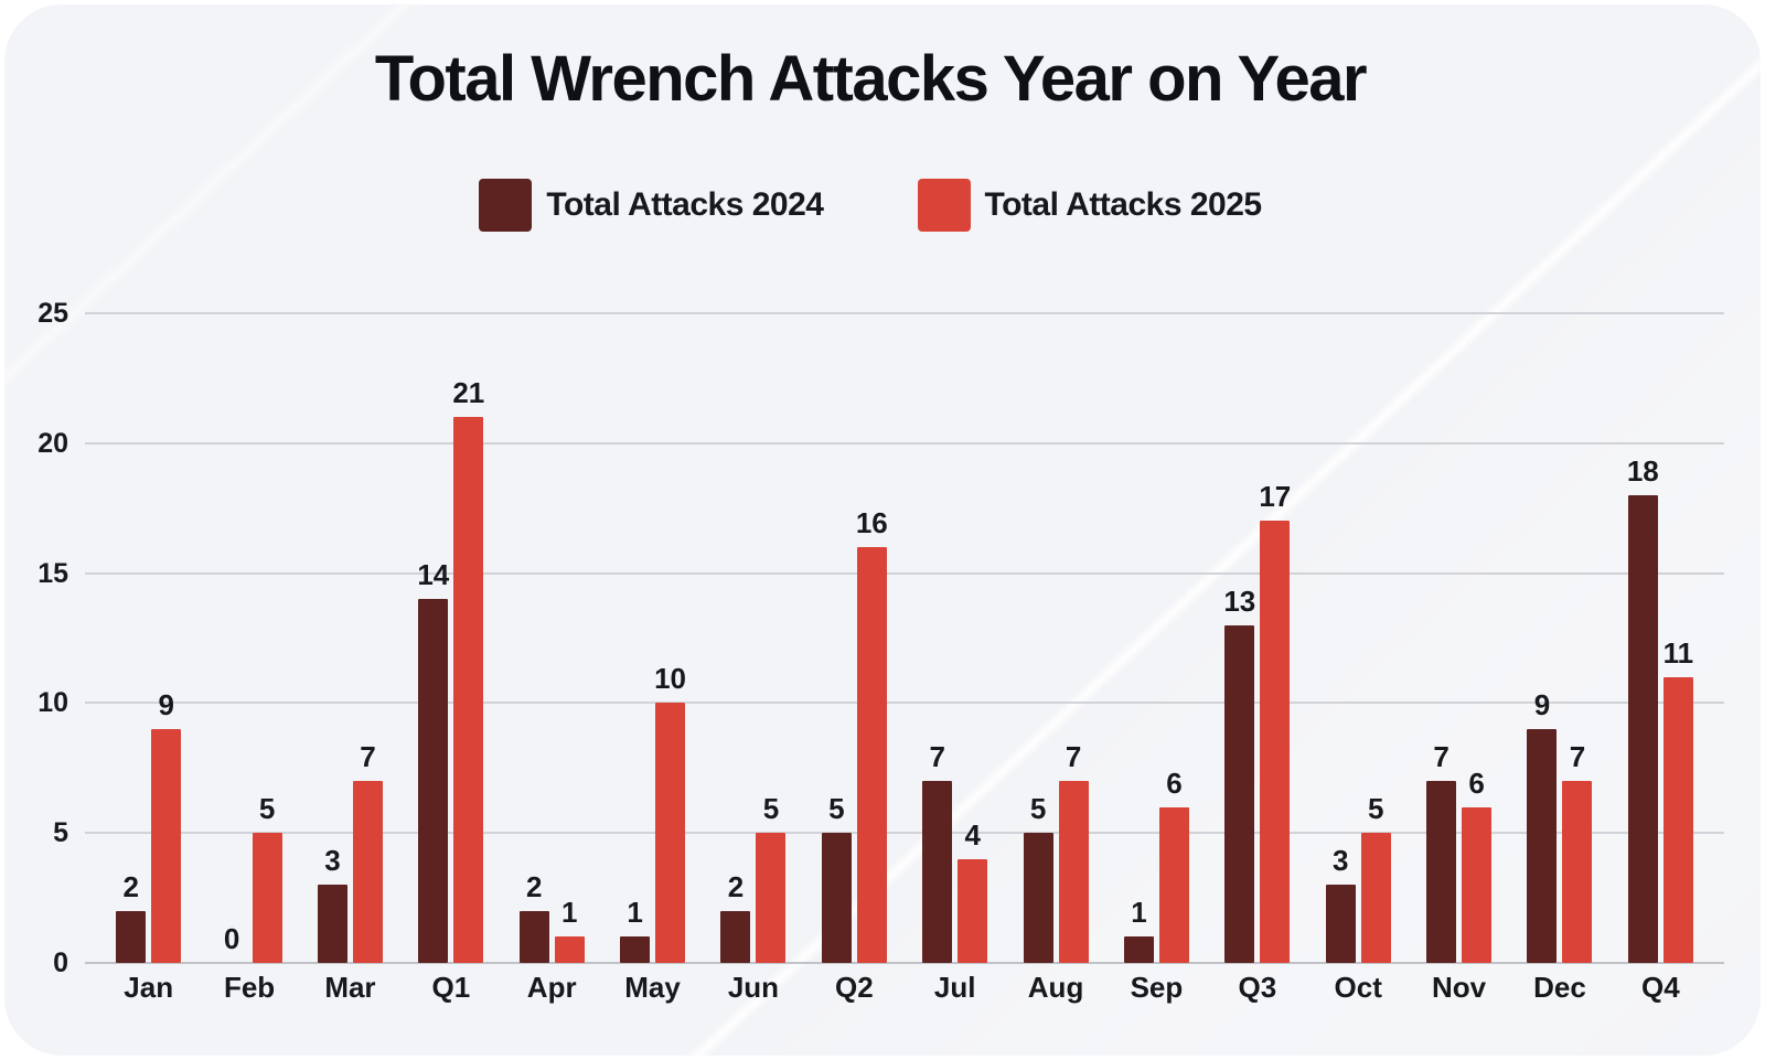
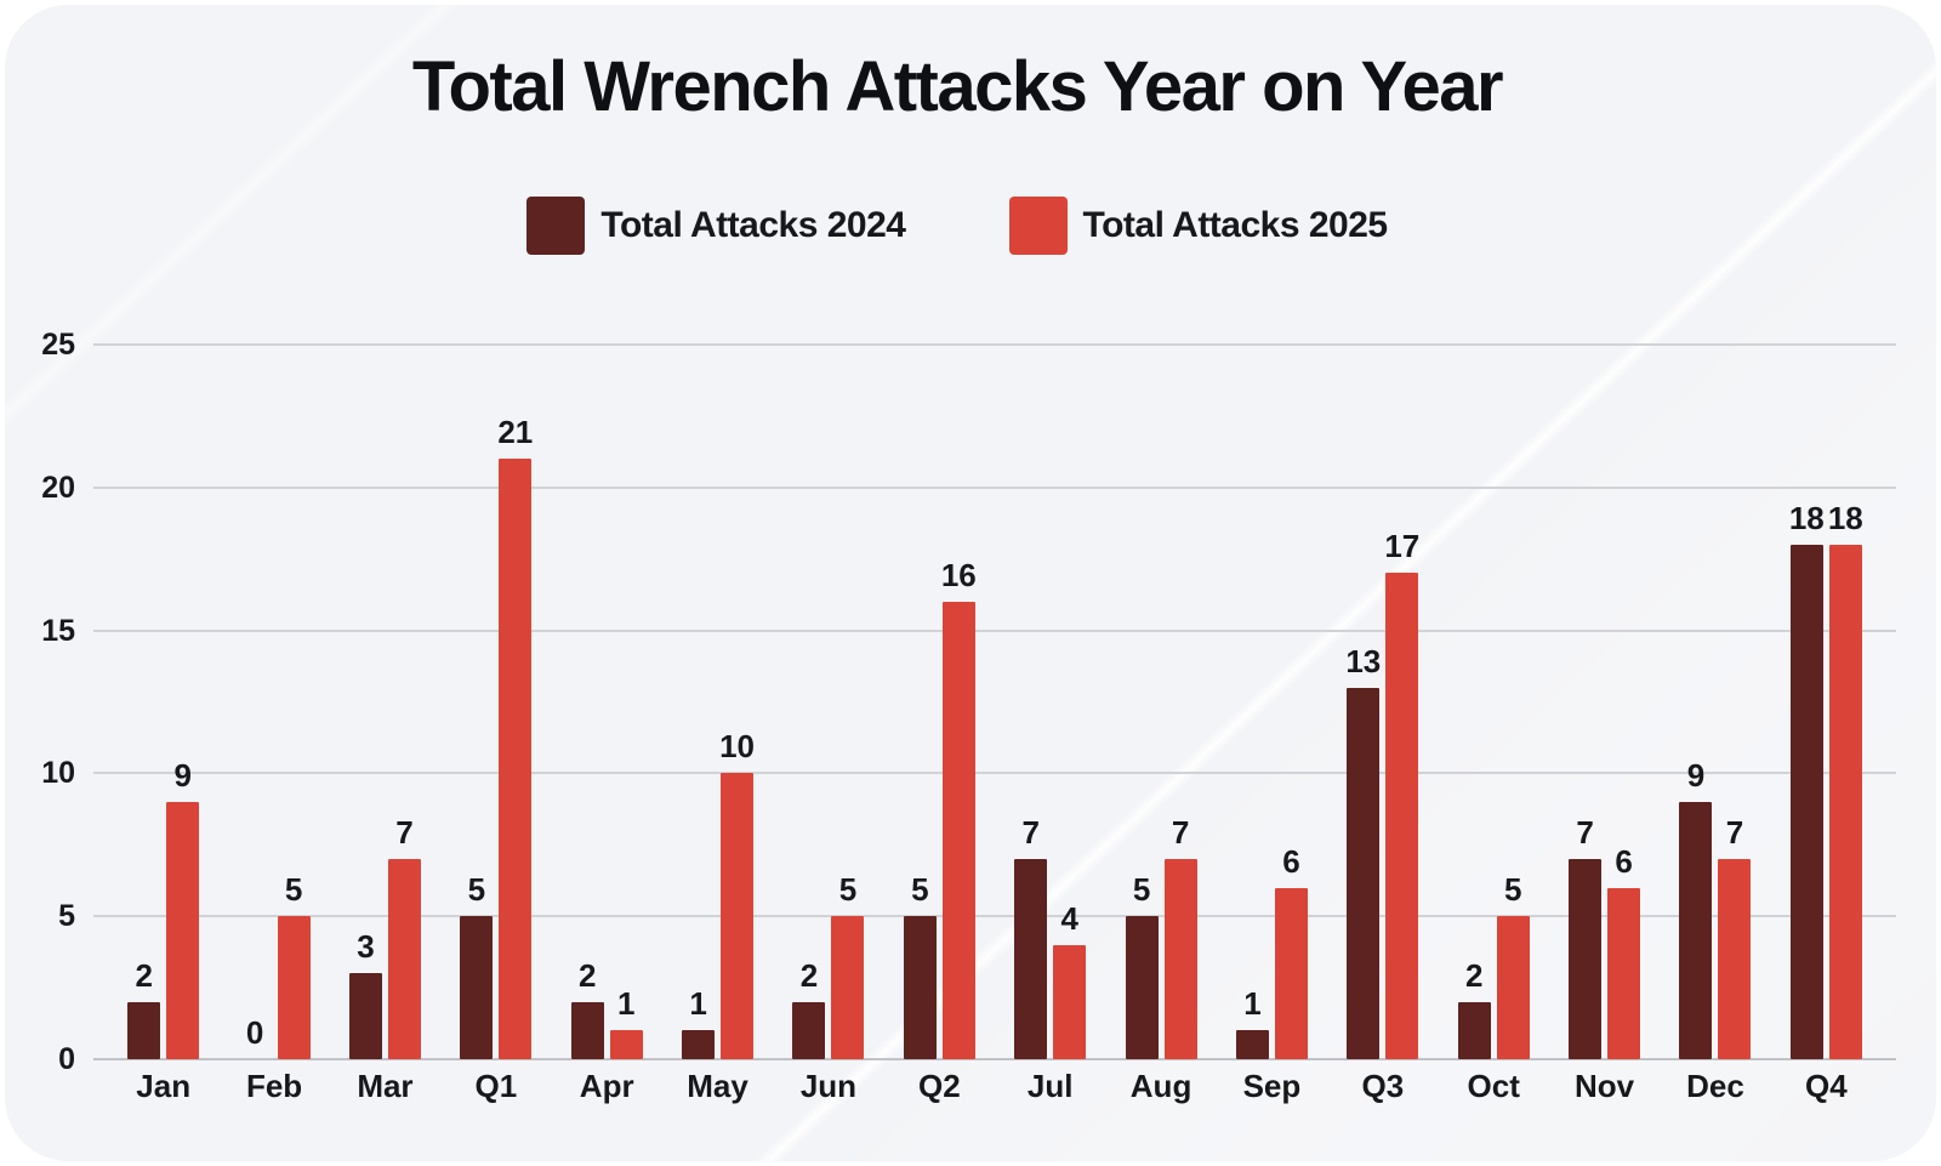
Total Attacks 2024/Q1: 14 -> 5
Total Attacks 2024/Oct: 3 -> 2
Total Attacks 2025/Q4: 11 -> 18
